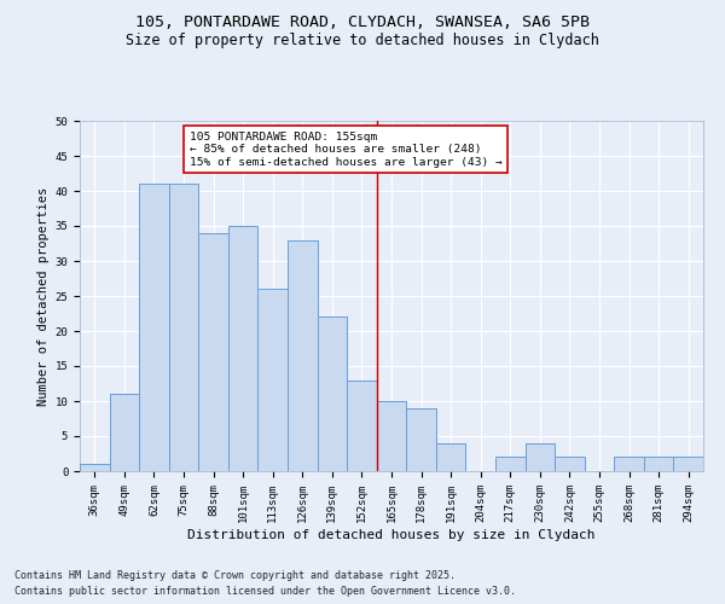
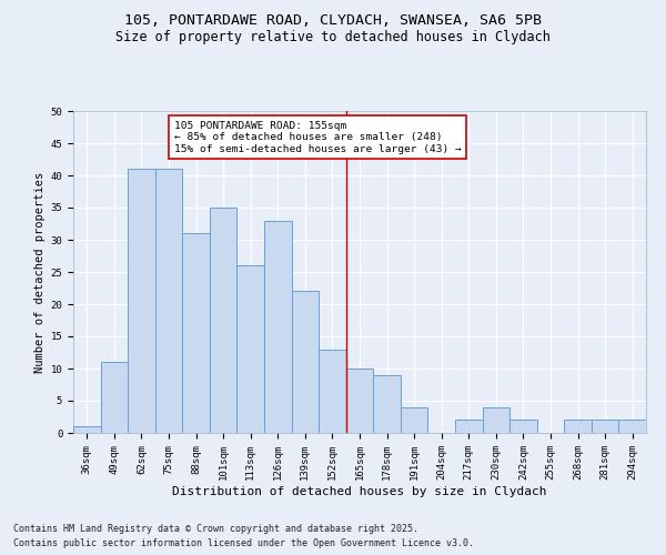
88sqm: 34 -> 31
